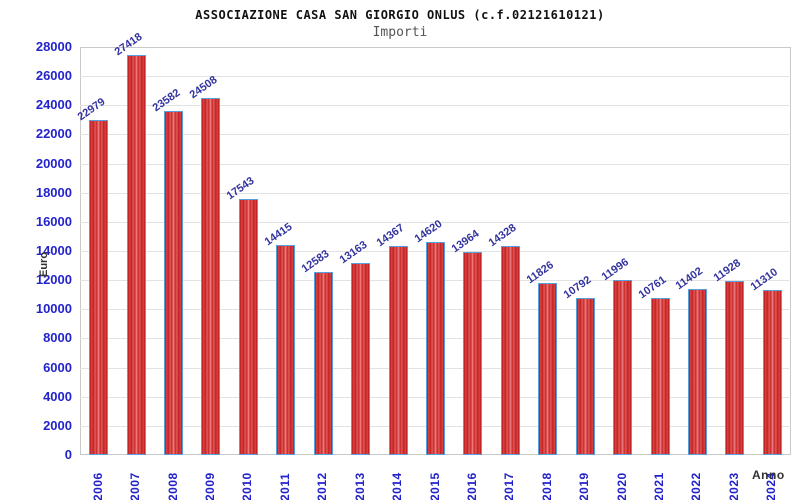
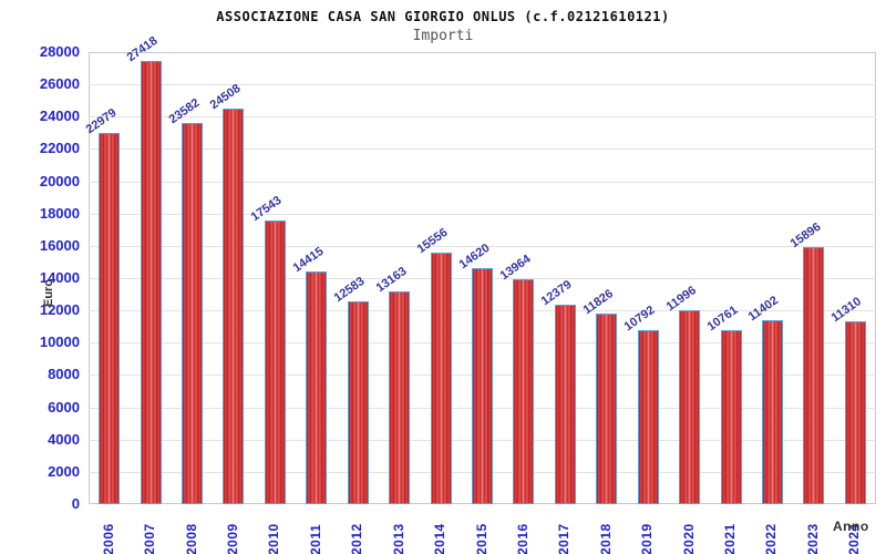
2014: 14367 -> 15556
2017: 14328 -> 12379
2023: 11928 -> 15896
